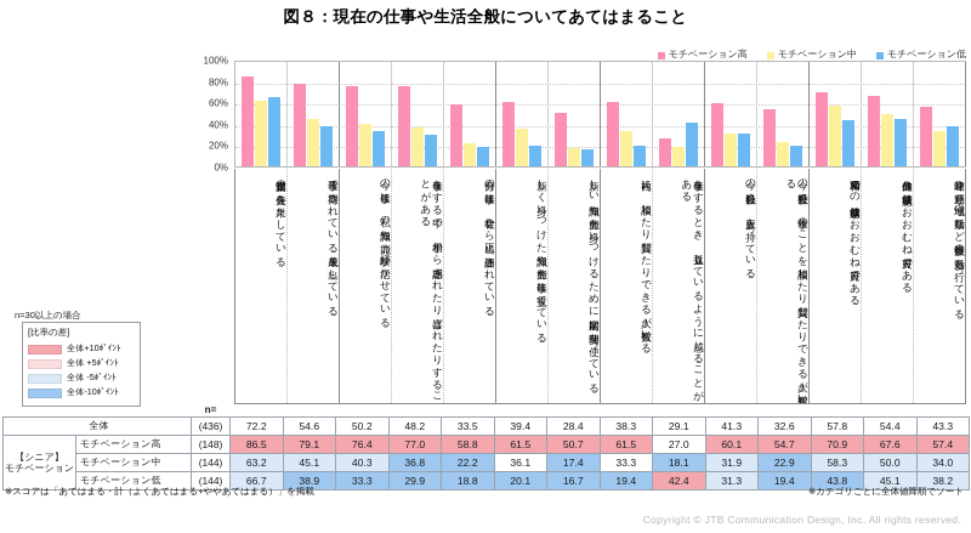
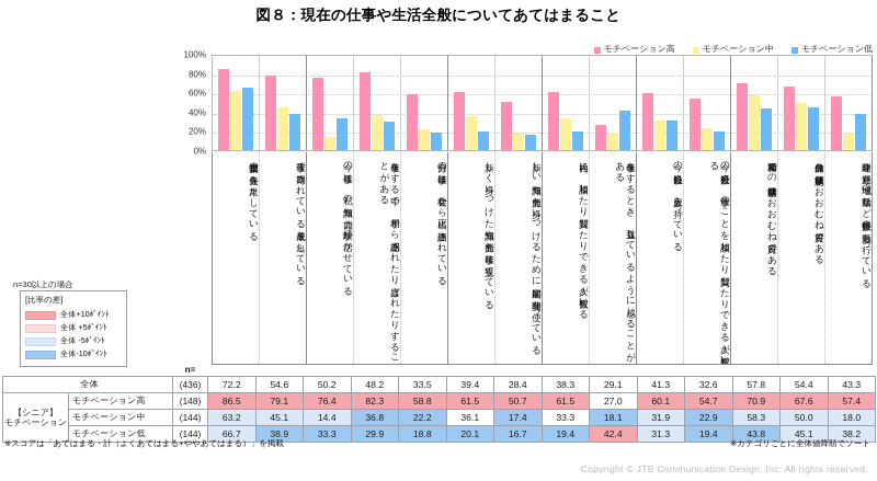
モチベーション中/今の仕事に、私の知識や能力、経験が活かせている: 40.3 -> 14.4
モチベーション高/仕事をする中で、相手から感謝されたり喜ばれたりすることがある: 77.0 -> 82.3
モチベーション中/趣味や運動、地域の活動など仕事以外の活動も行っている: 34.0 -> 18.0
